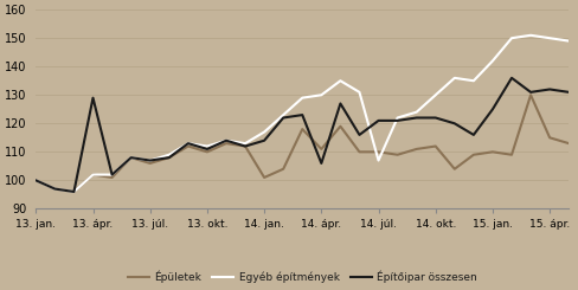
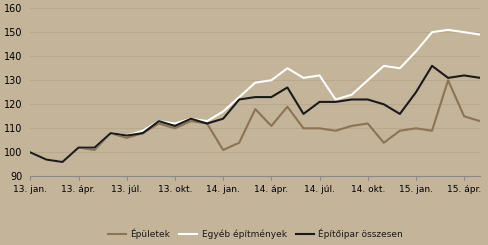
Építőipar összesen/13. ápr.: 129 -> 102
Építőipar összesen/14. ápr.: 106 -> 123
Egyéb építmények/14. júl.: 107 -> 132
